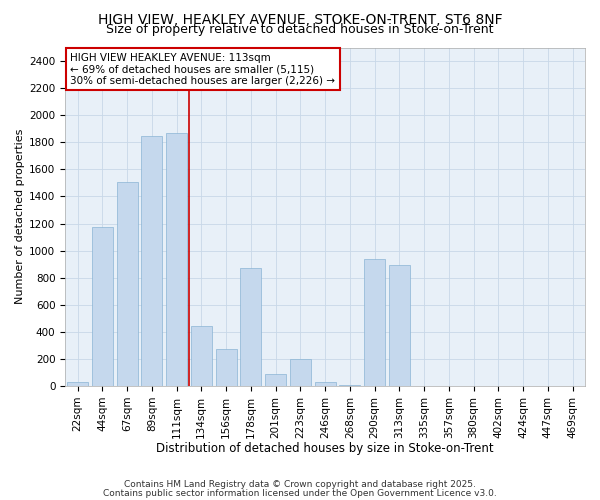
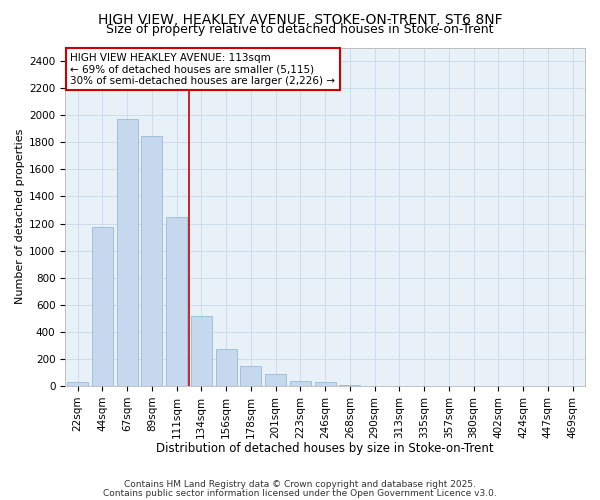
67sqm: 1510 -> 1980
111sqm: 1870 -> 1250
134sqm: 440 -> 520
178sqm: 870 -> 150
223sqm: 200 -> 40
290sqm: 940 -> 0
313sqm: 890 -> 0
